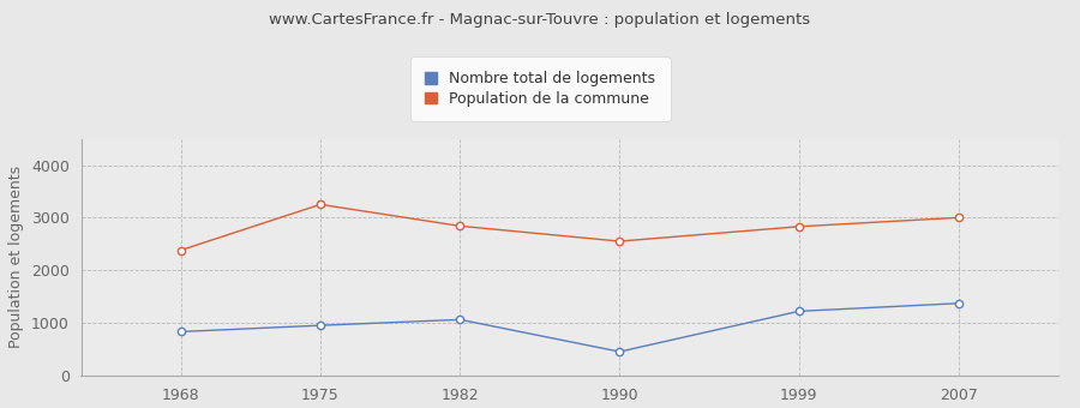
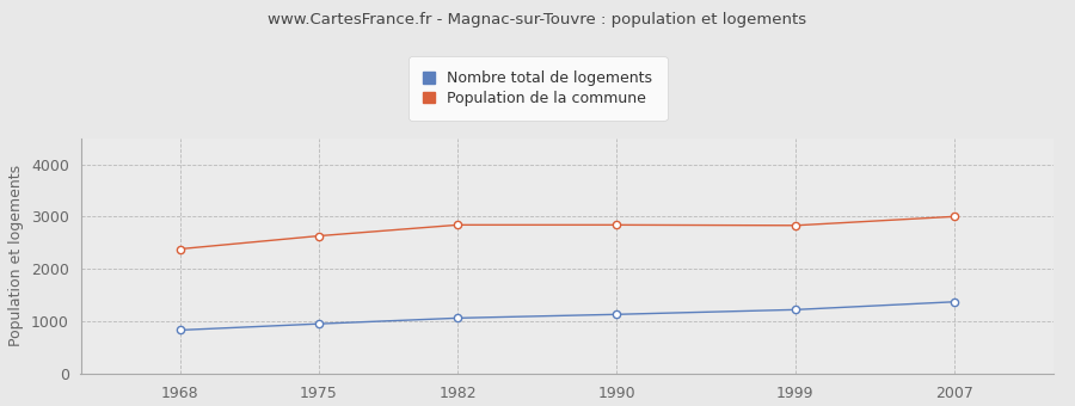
Population de la commune/1975: 3250 -> 2630
Nombre total de logements/1990: 450 -> 1130
Population de la commune/1990: 2550 -> 2840
